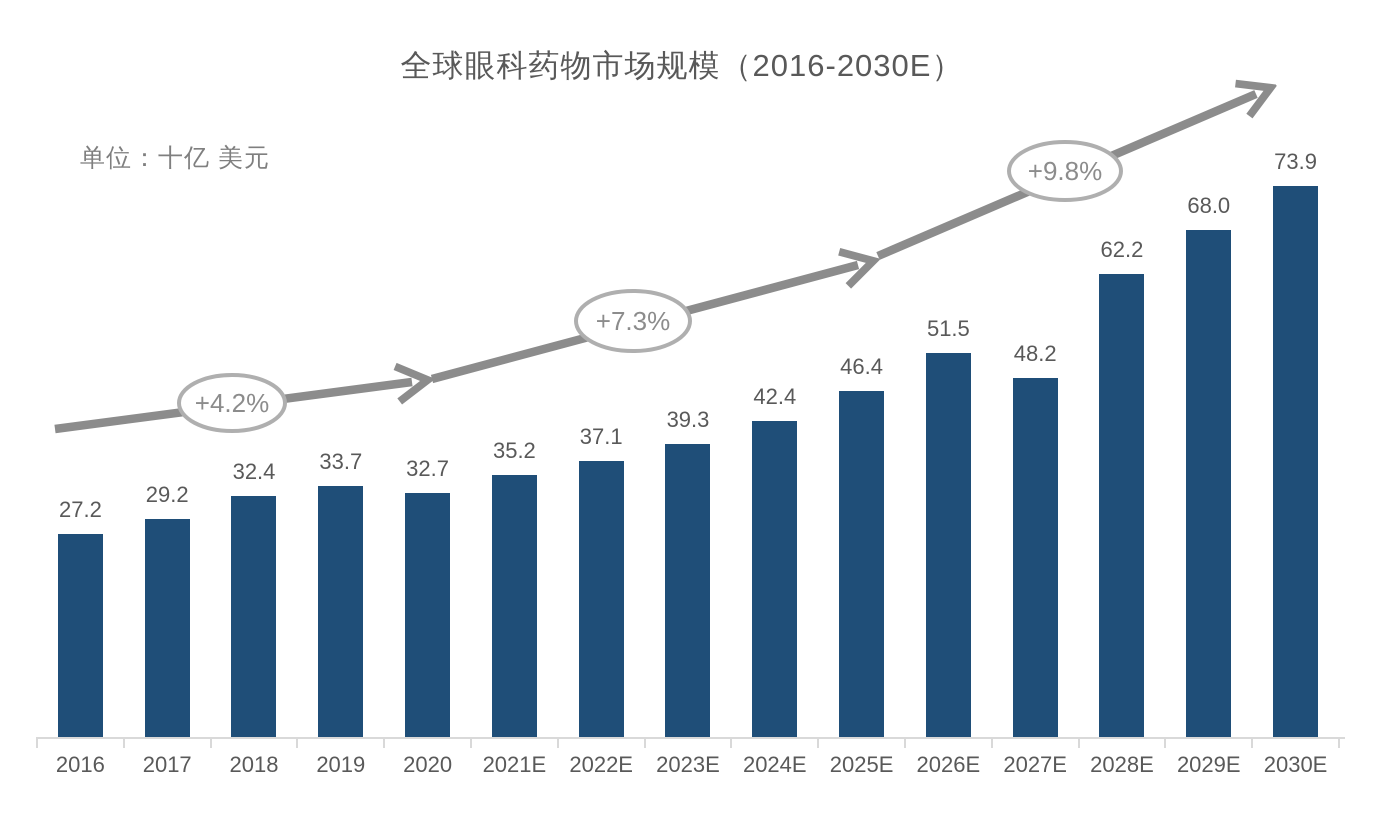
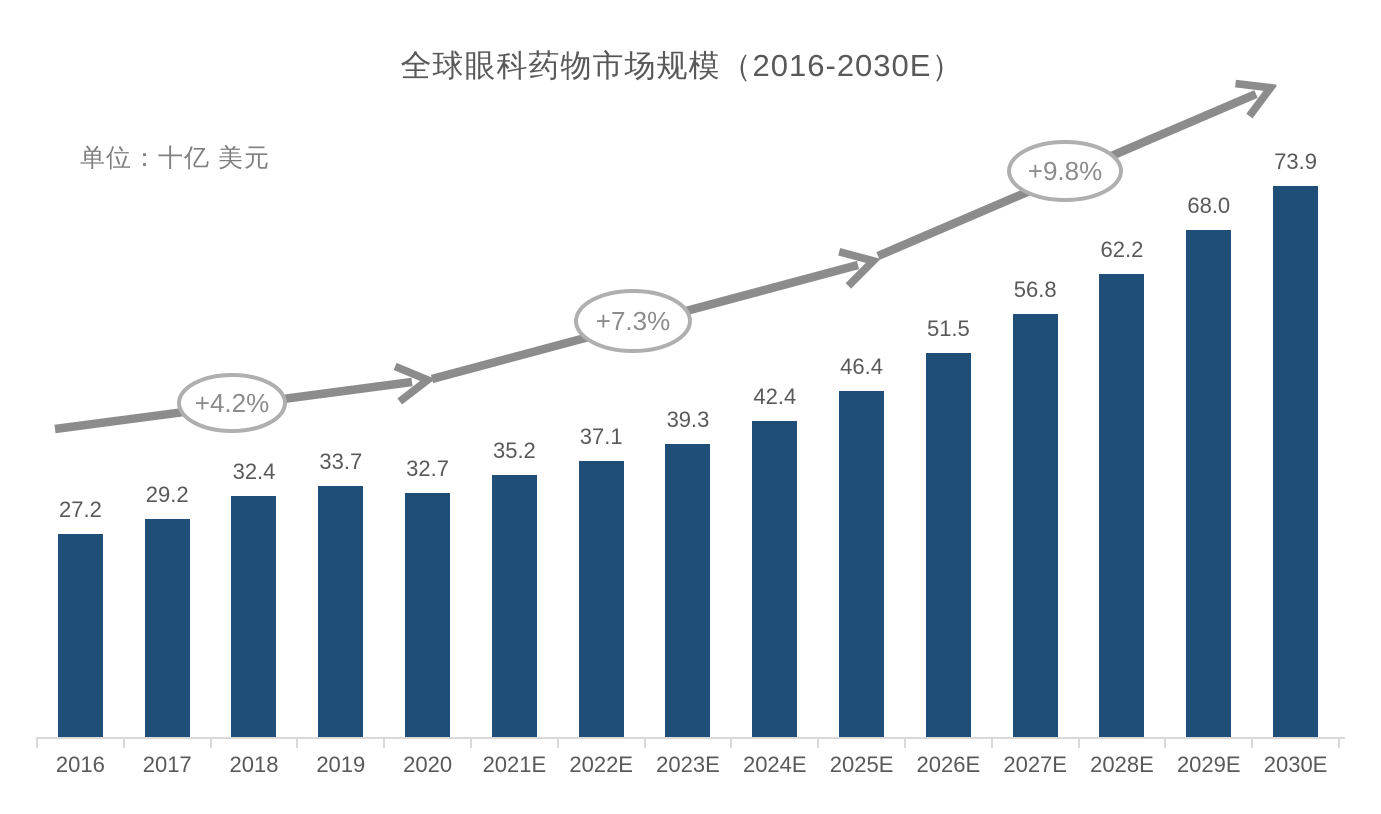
2027E: 48.2 -> 56.8
